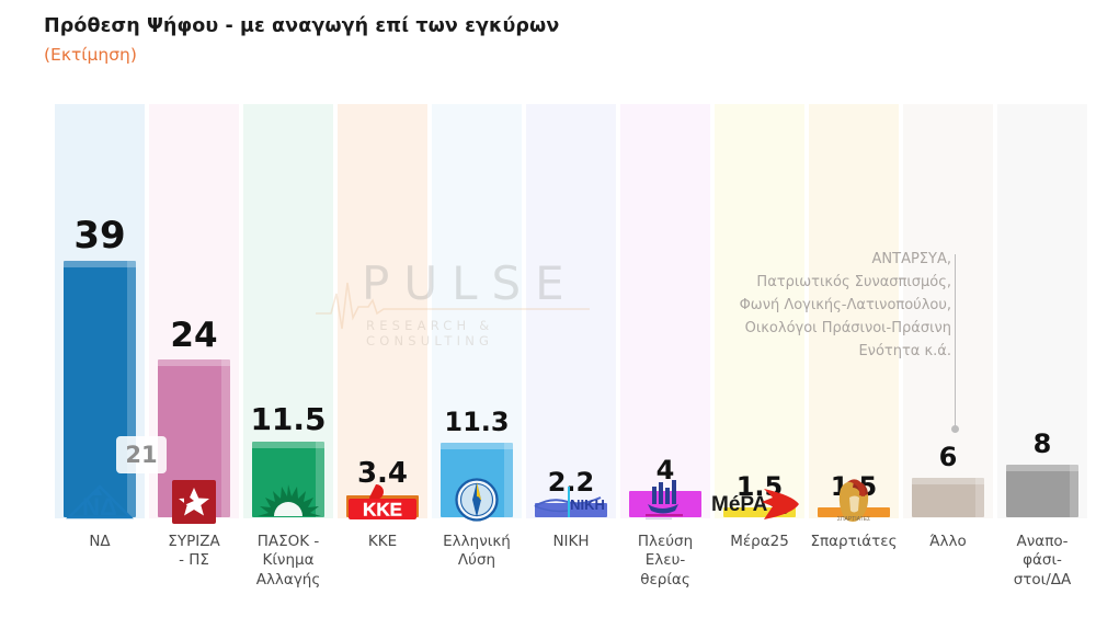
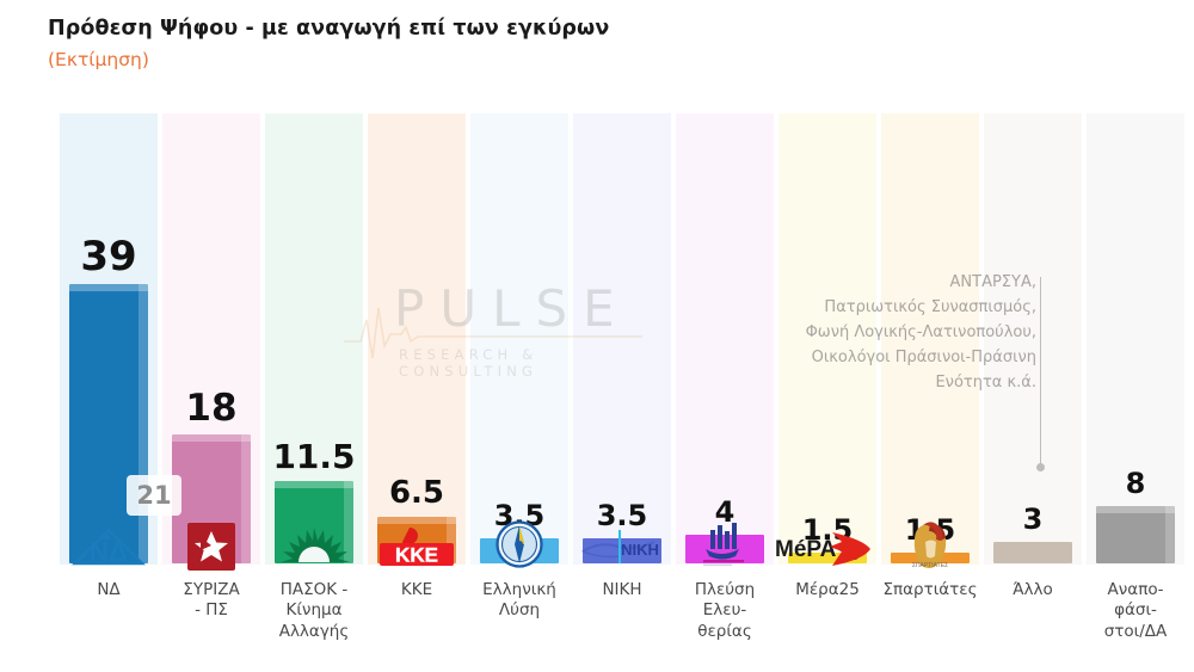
ΣΥΡΙΖΑ - ΠΣ: 24 -> 18
ΚΚΕ: 3.4 -> 6.5
Ελληνική Λύση: 11.3 -> 3.5
ΝΙΚΗ: 2.2 -> 3.5
Άλλο: 6 -> 3
